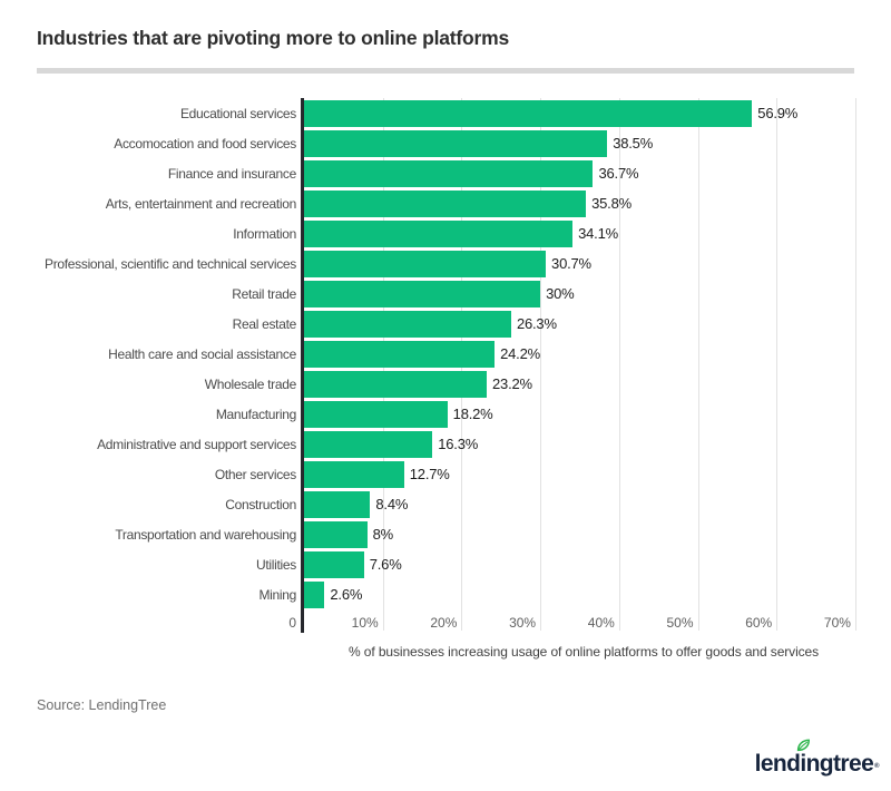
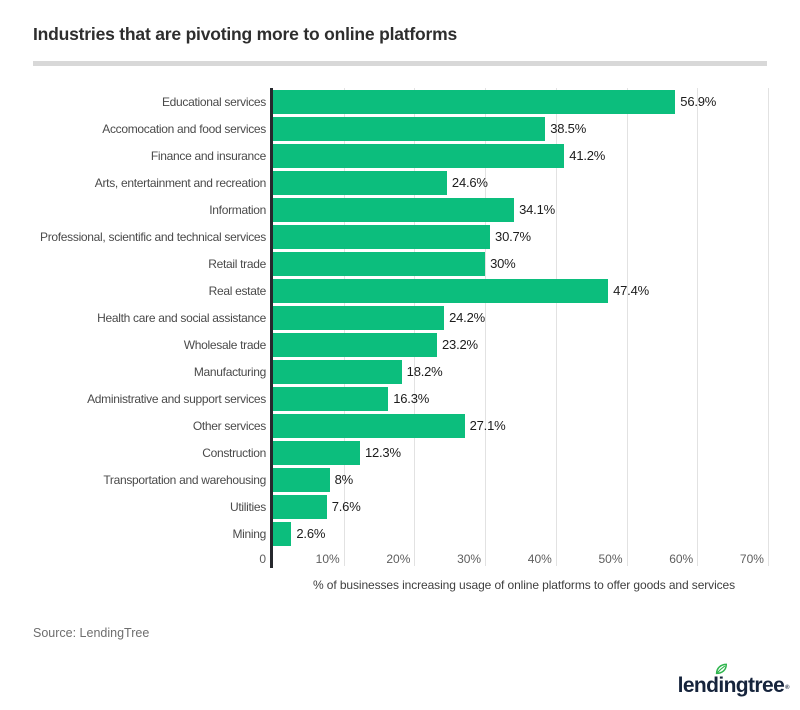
Finance and insurance: 36.7% -> 41.2%
Arts, entertainment and recreation: 35.8% -> 24.6%
Real estate: 26.3% -> 47.4%
Other services: 12.7% -> 27.1%
Construction: 8.4% -> 12.3%
